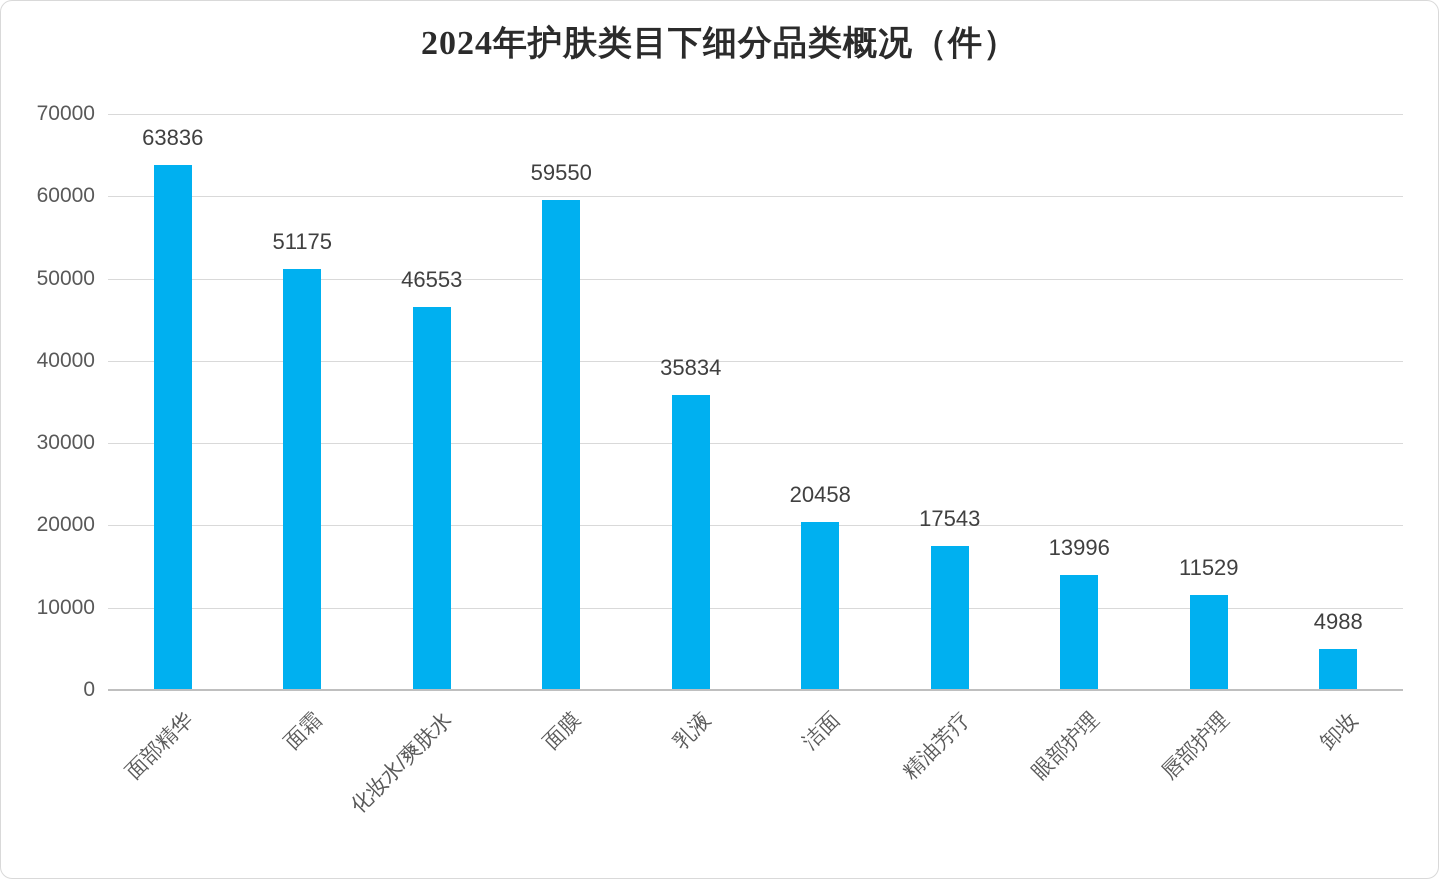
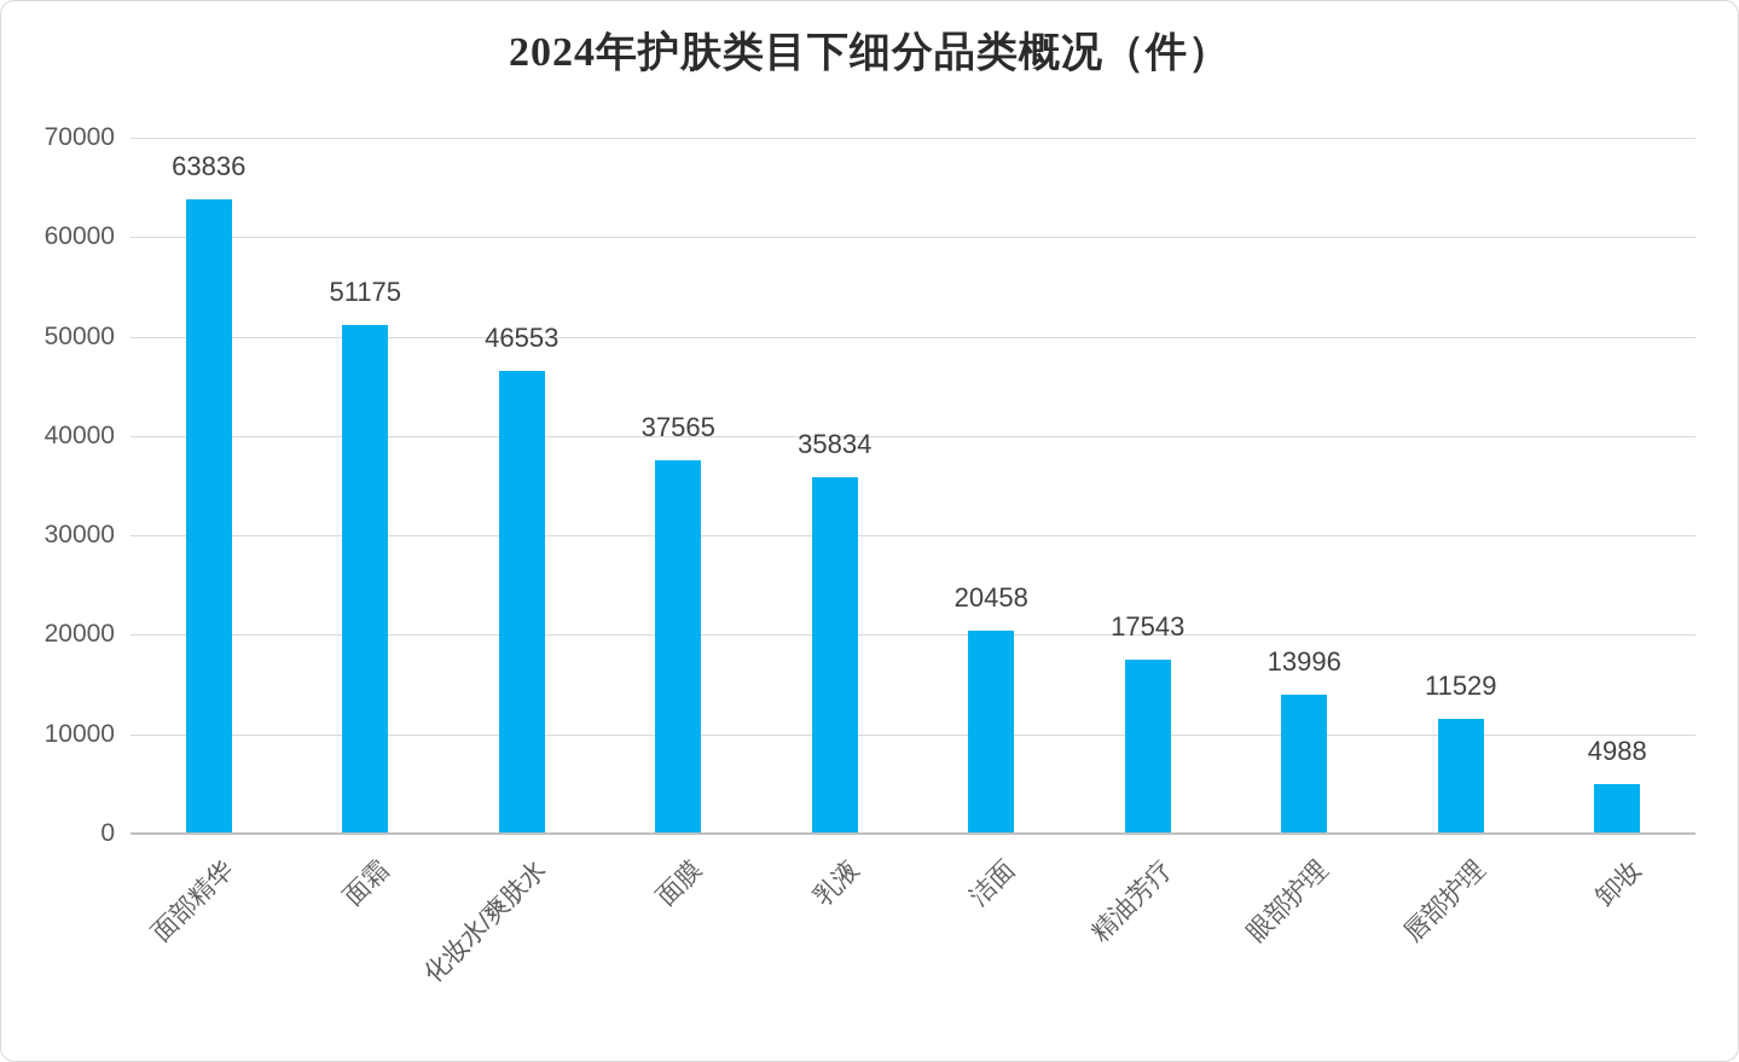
面膜: 59550 -> 37565
